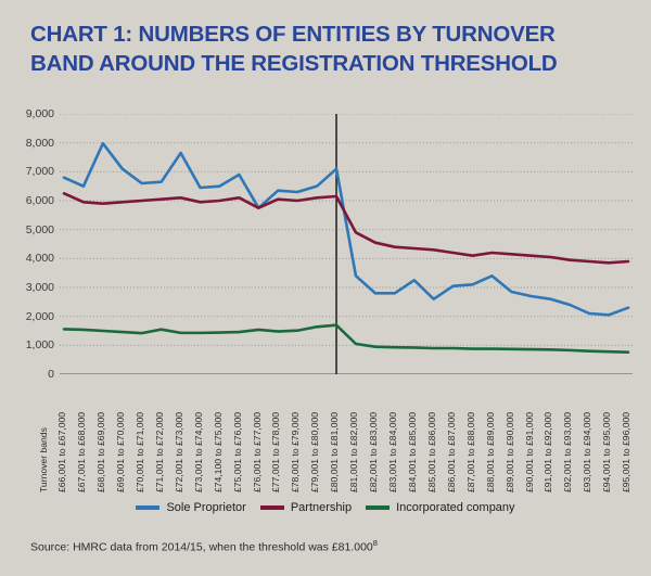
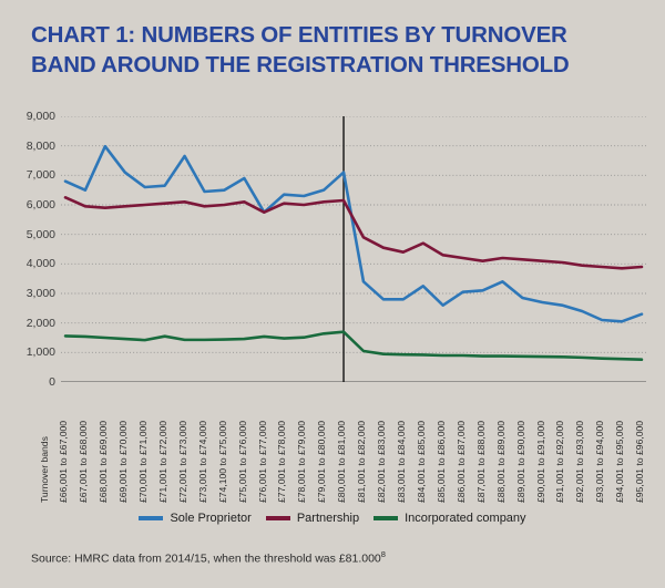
Partnership/£84,001 to £85,000: 4400 -> 4700
